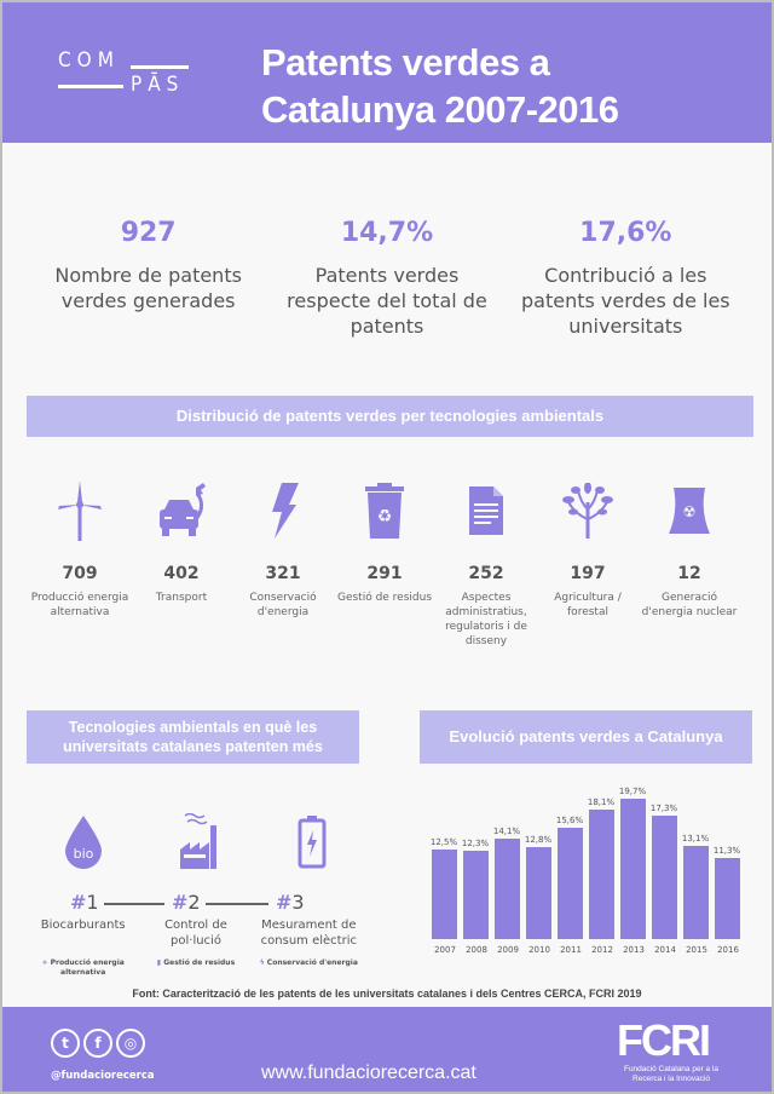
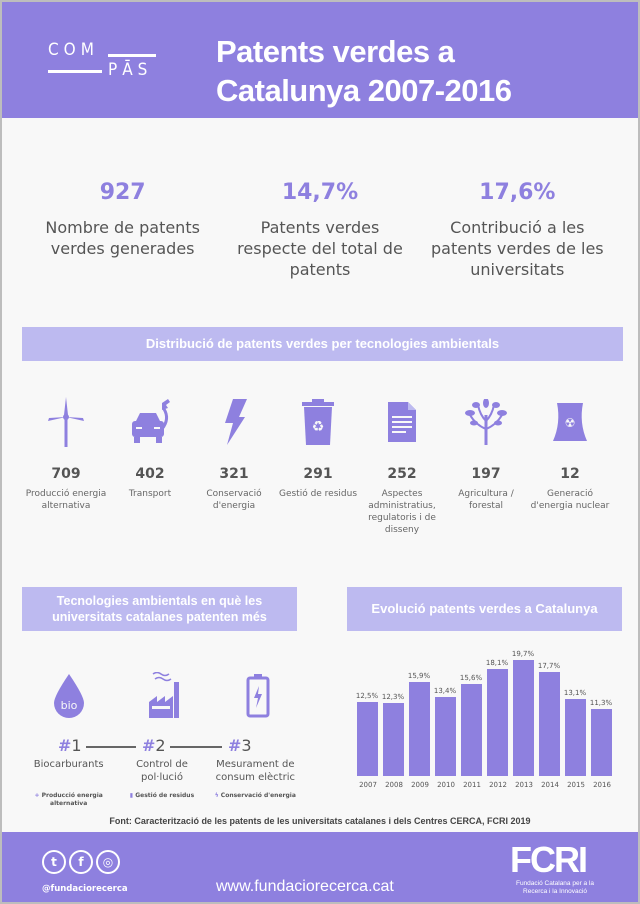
2009: 14,1% -> 15,9%
2010: 12,8% -> 13,4%
2014: 17,3% -> 17,7%
